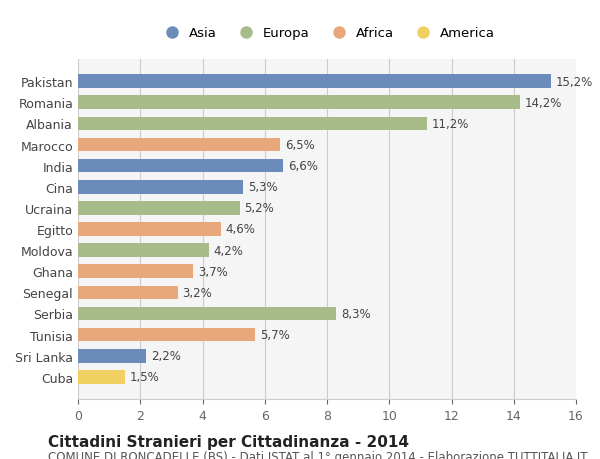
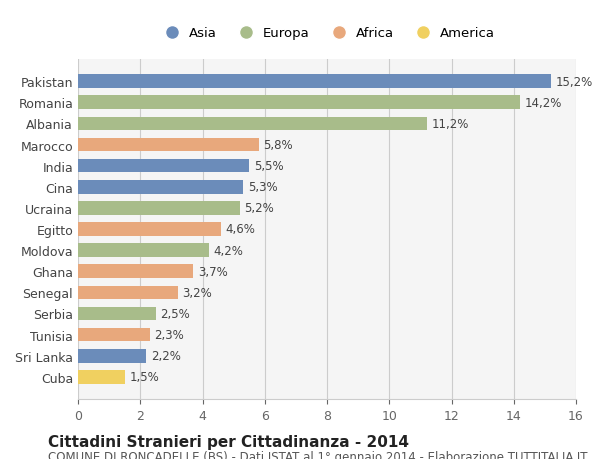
Marocco: 6,5% -> 5,8%
India: 6,6% -> 5,5%
Serbia: 8,3% -> 2,5%
Tunisia: 5,7% -> 2,3%
